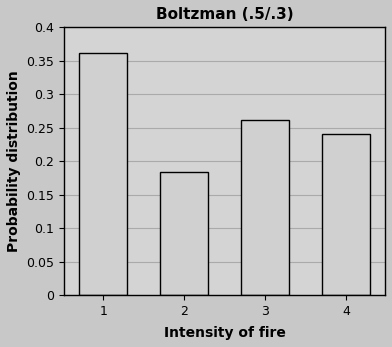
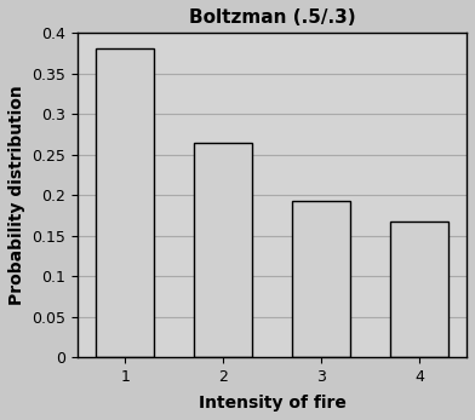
1: 0.362 -> 0.381
2: 0.184 -> 0.265
3: 0.262 -> 0.193
4: 0.240 -> 0.168
